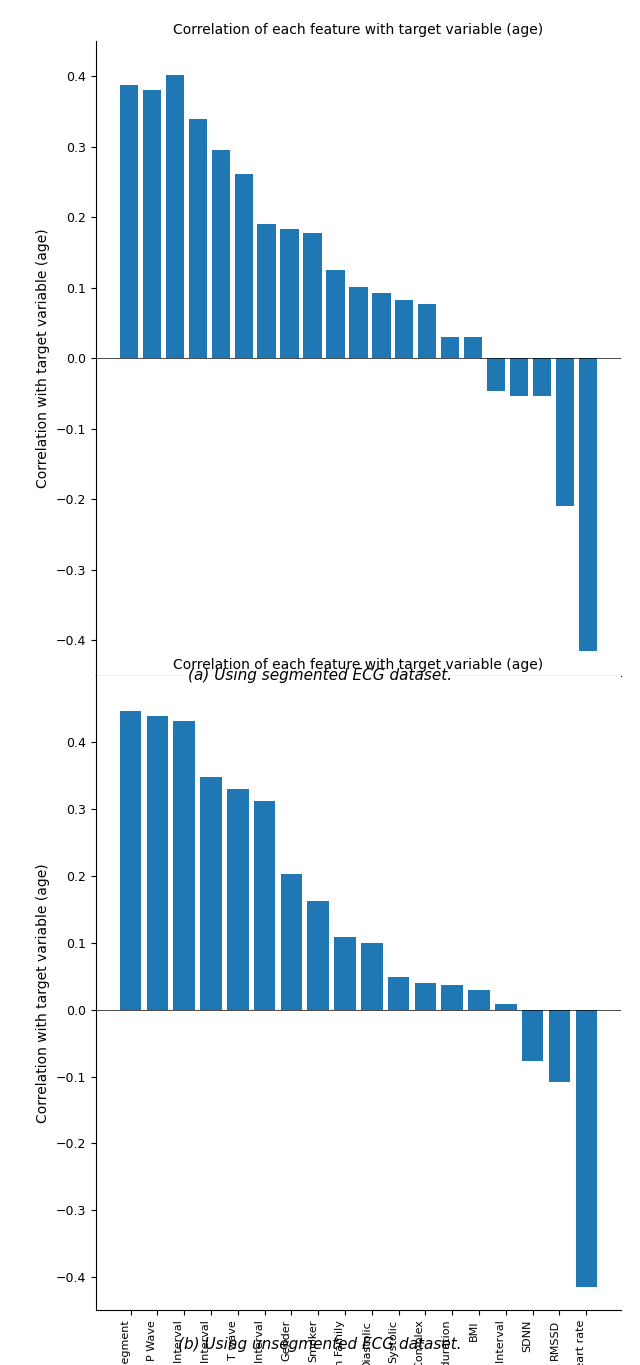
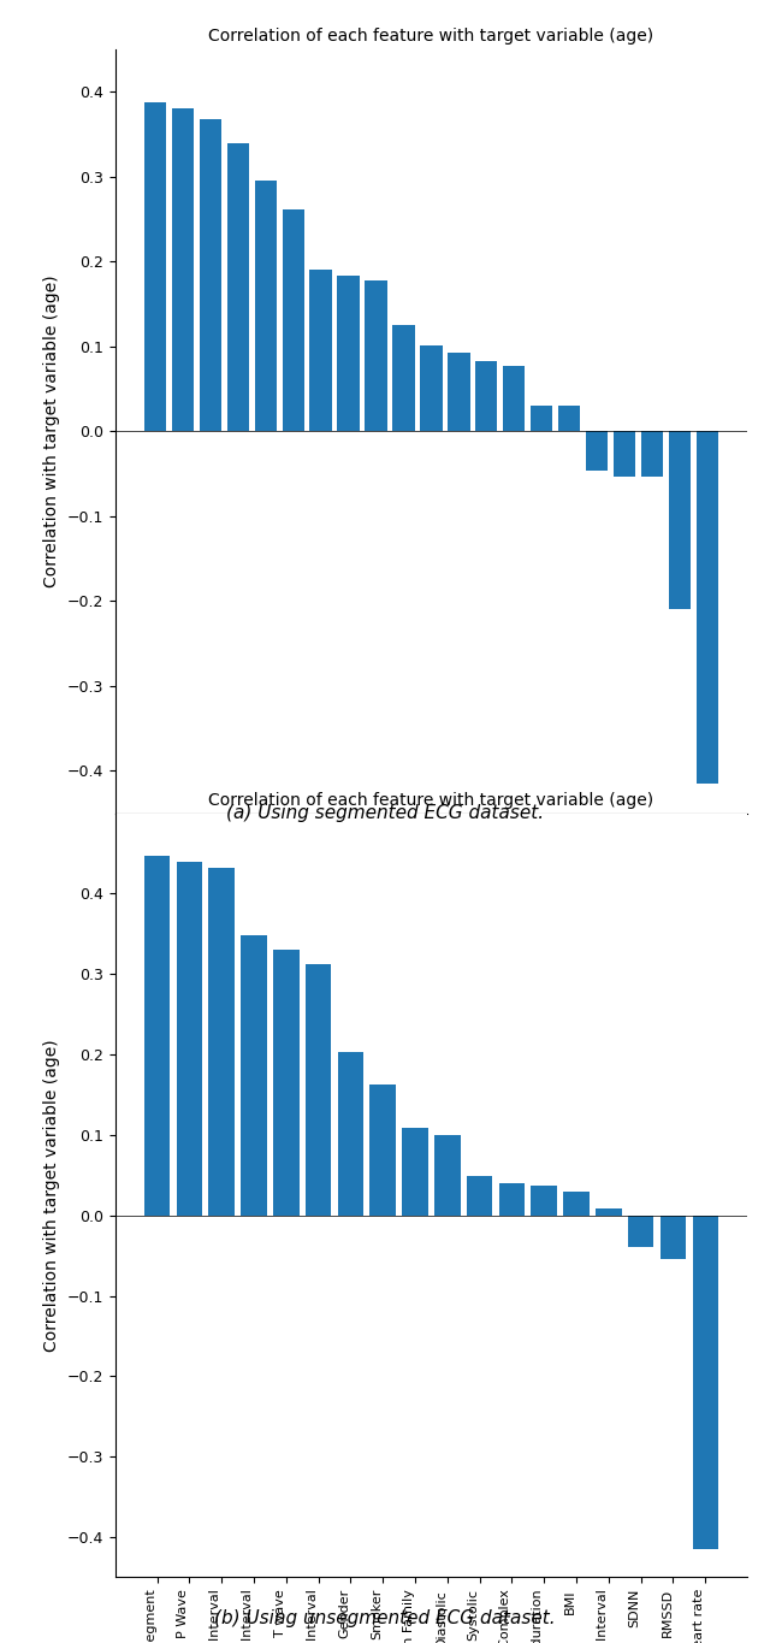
PP Interval: 0.402 -> 0.368
SDNN: -0.076 -> -0.040
RMSSD: -0.108 -> -0.055
